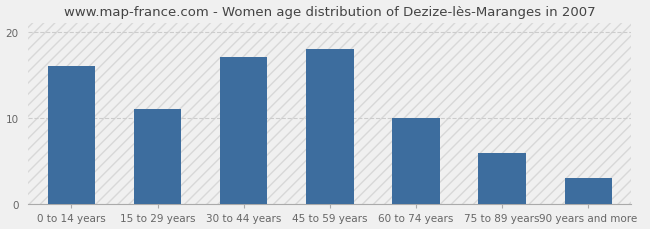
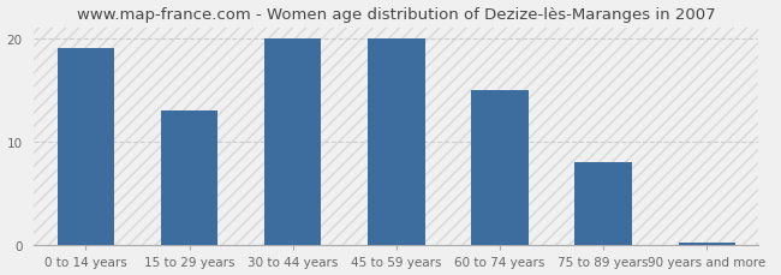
0 to 14 years: 16.0 -> 19.0
15 to 29 years: 11.0 -> 13.0
30 to 44 years: 17.0 -> 20.0
45 to 59 years: 18.0 -> 20.0
60 to 74 years: 10.0 -> 15.0
75 to 89 years: 6.0 -> 8.0
90 years and more: 3.0 -> 0.3
